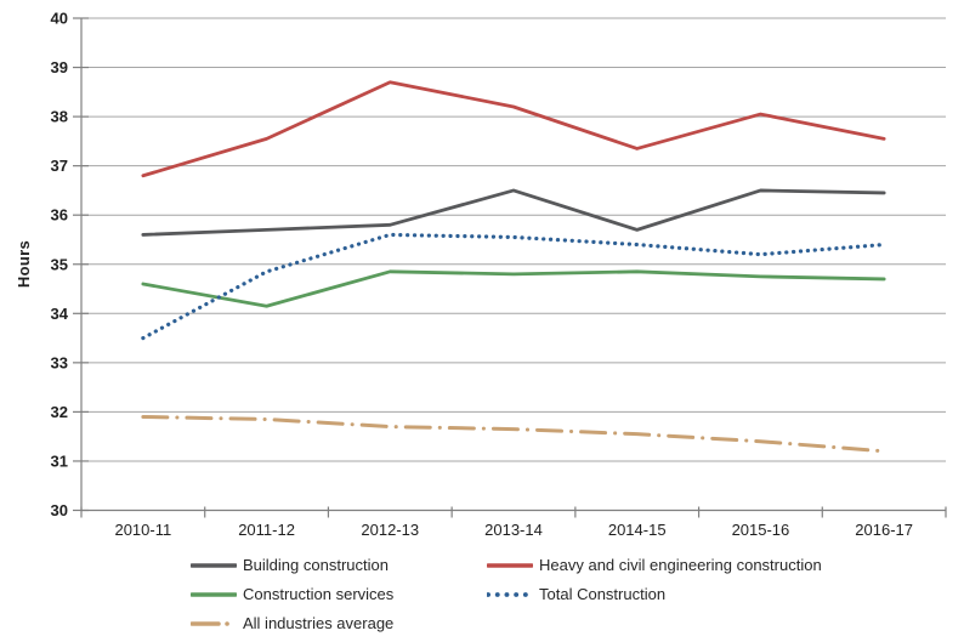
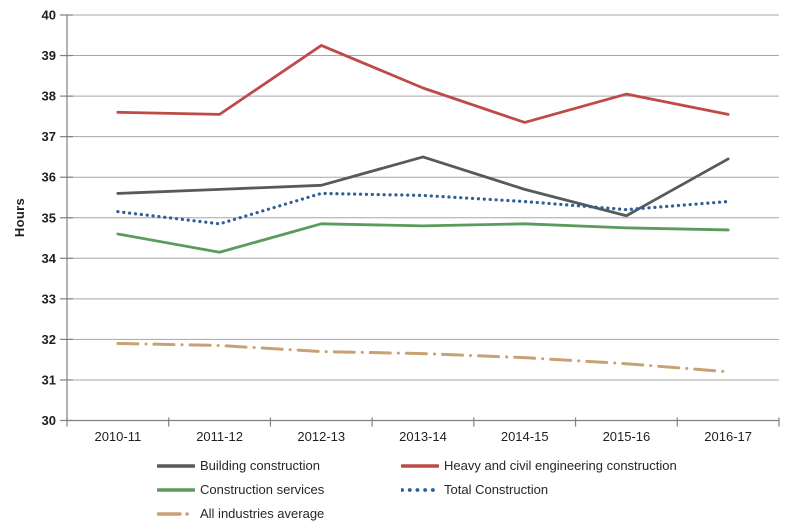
Heavy and civil engineering construction/2010-11: 36.8 -> 37.6
Total Construction/2010-11: 33.5 -> 35.1
Heavy and civil engineering construction/2012-13: 38.7 -> 39.2
Building construction/2015-16: 36.5 -> 35.0
